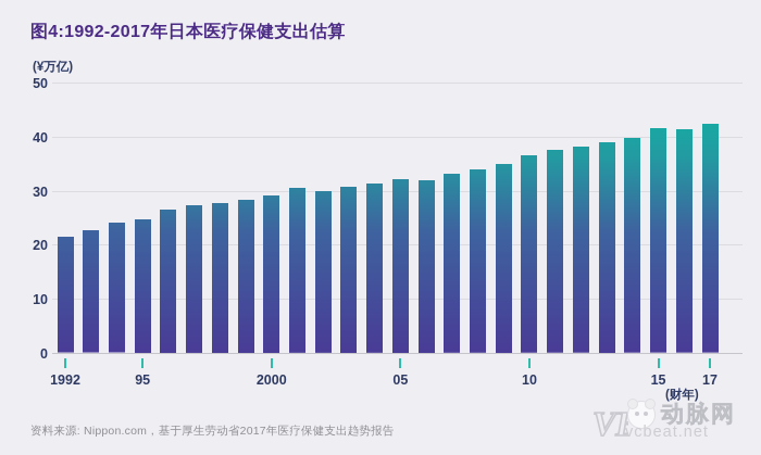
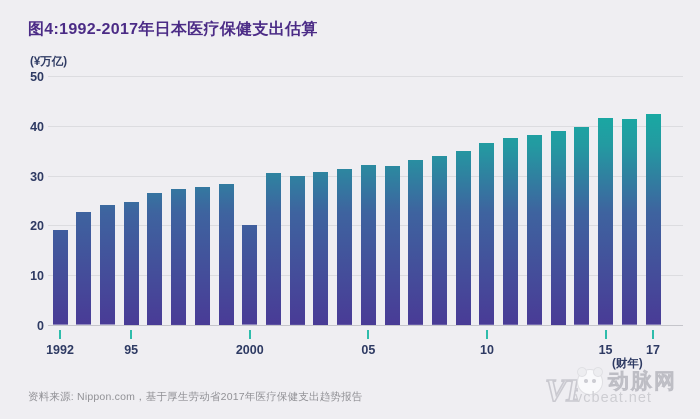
1992: 21 -> 19
2000: 29 -> 20
